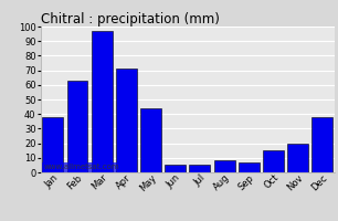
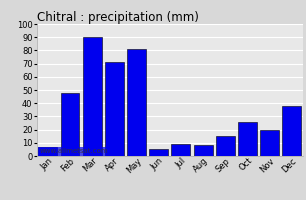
Jan: 38 -> 7
Feb: 63 -> 48
Mar: 97 -> 90
May: 44 -> 81
Jul: 5 -> 9
Sep: 7 -> 15
Oct: 15 -> 26
